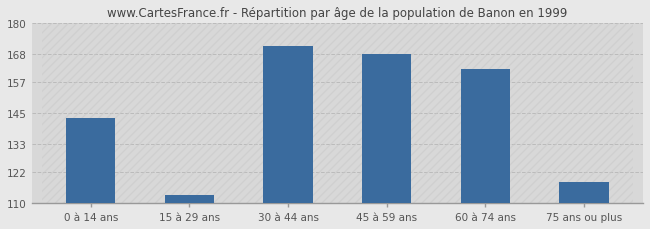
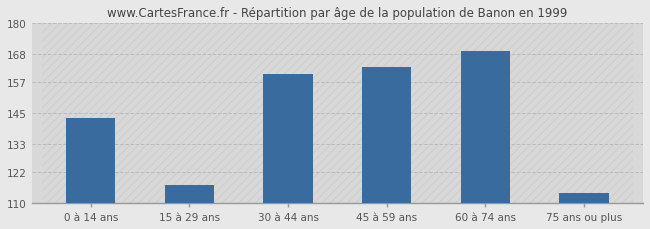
15 à 29 ans: 113 -> 117
30 à 44 ans: 171 -> 160
45 à 59 ans: 168 -> 163
60 à 74 ans: 162 -> 169
75 ans ou plus: 118 -> 114
